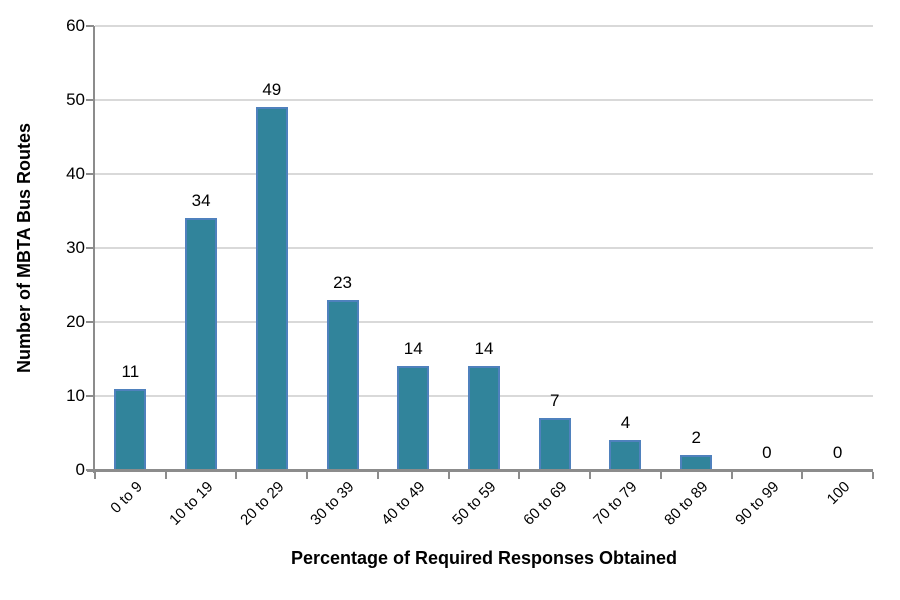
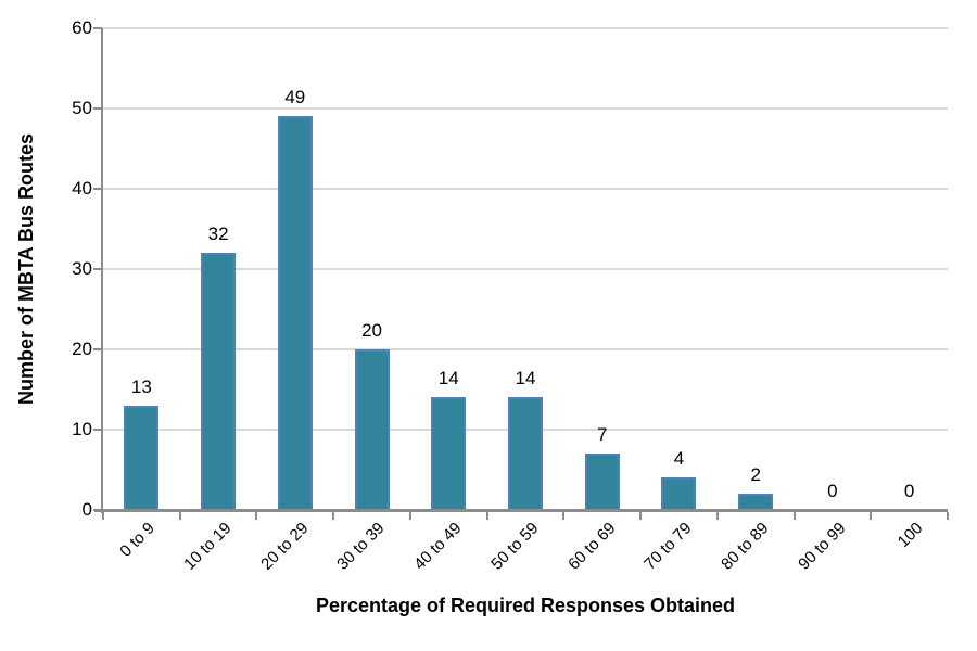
0 to 9: 11 -> 13
10 to 19: 34 -> 32
30 to 39: 23 -> 20
